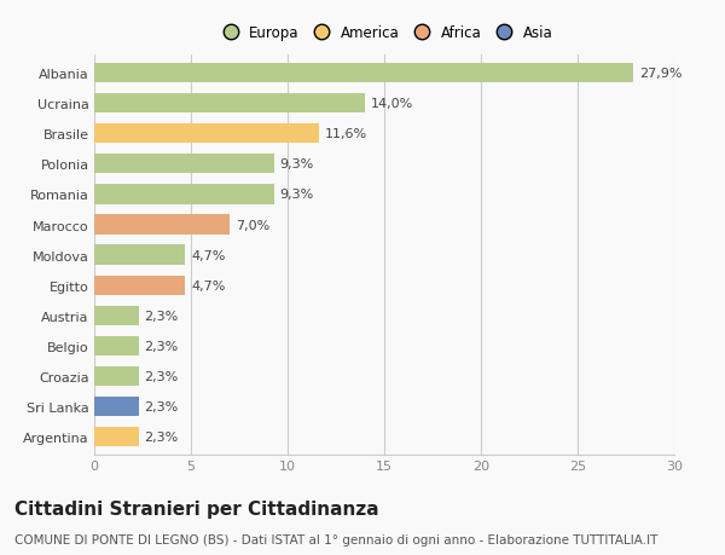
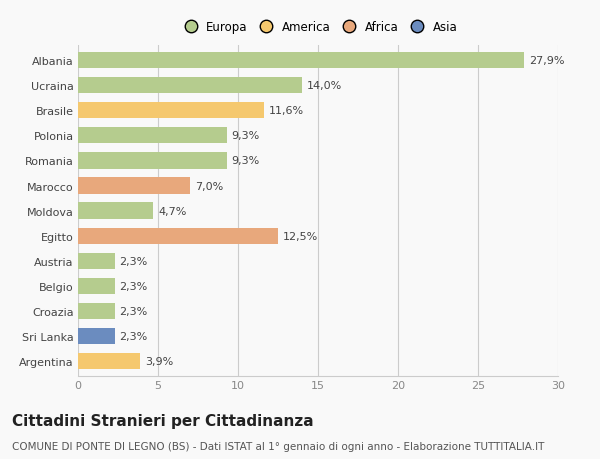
Egitto: 4,7% -> 12,5%
Argentina: 2,3% -> 3,9%
